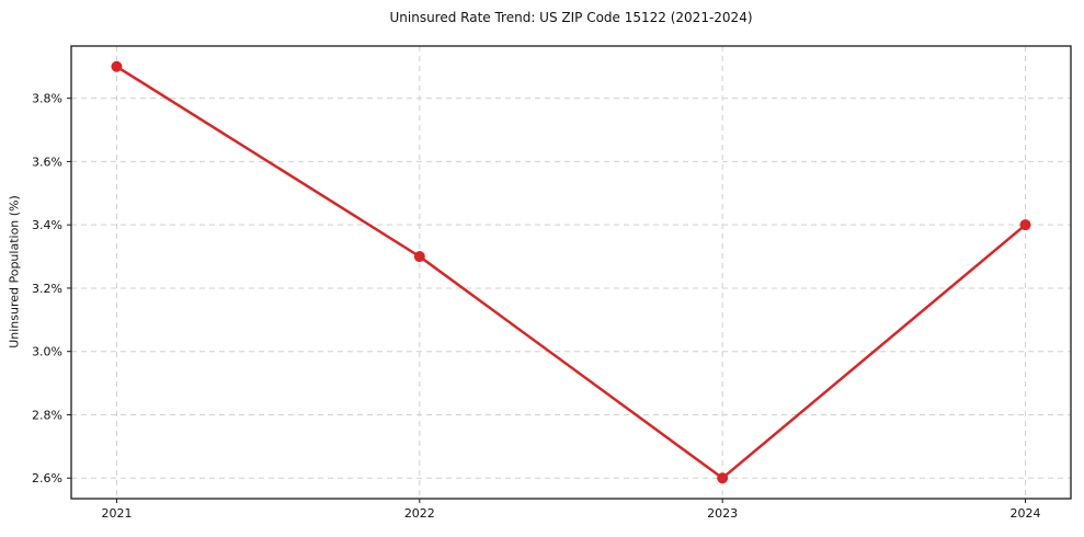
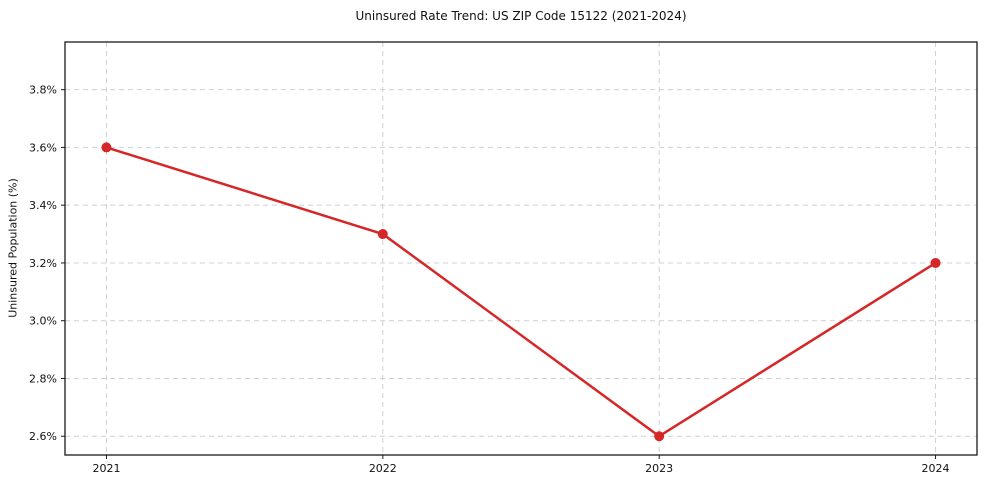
2021: 3.9% -> 3.6%
2024: 3.4% -> 3.2%
